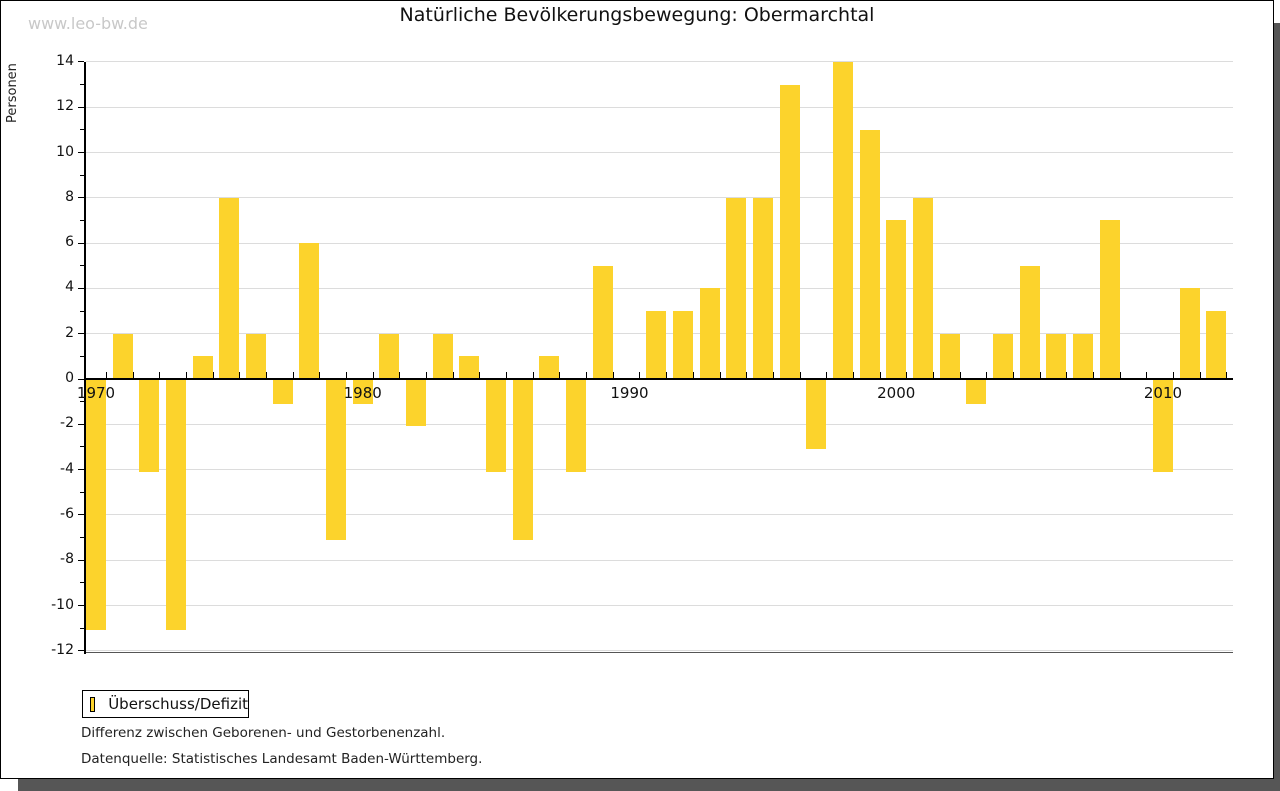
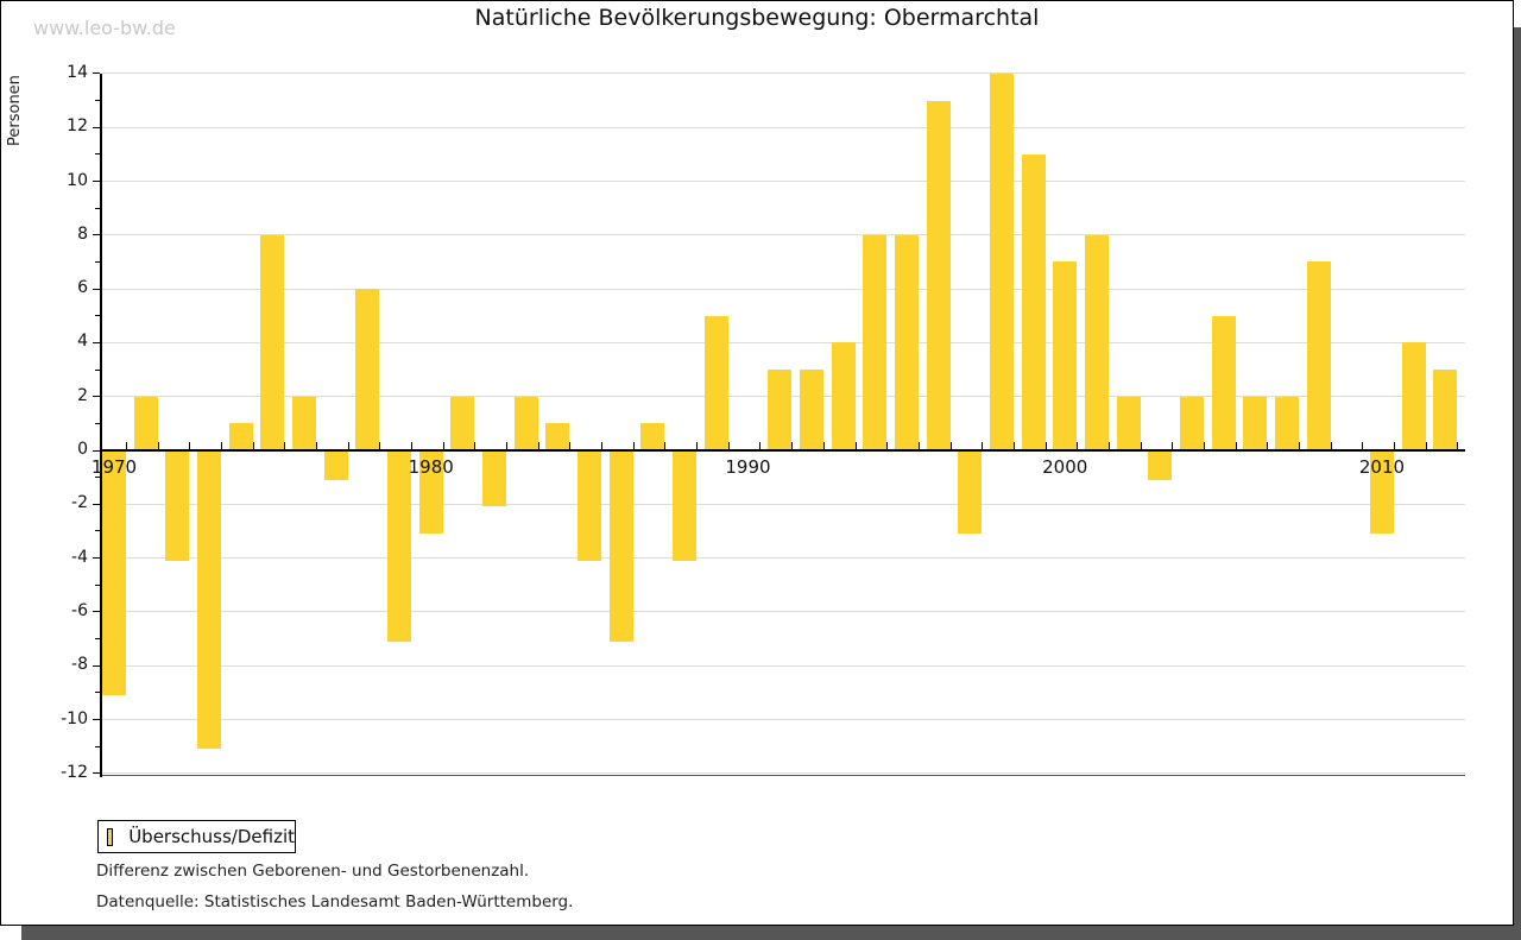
1970: -11 -> -9
1980: -1 -> -3
2010: -4 -> -3
